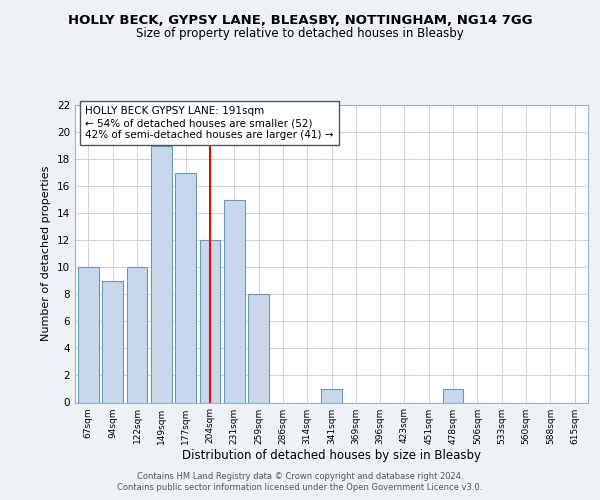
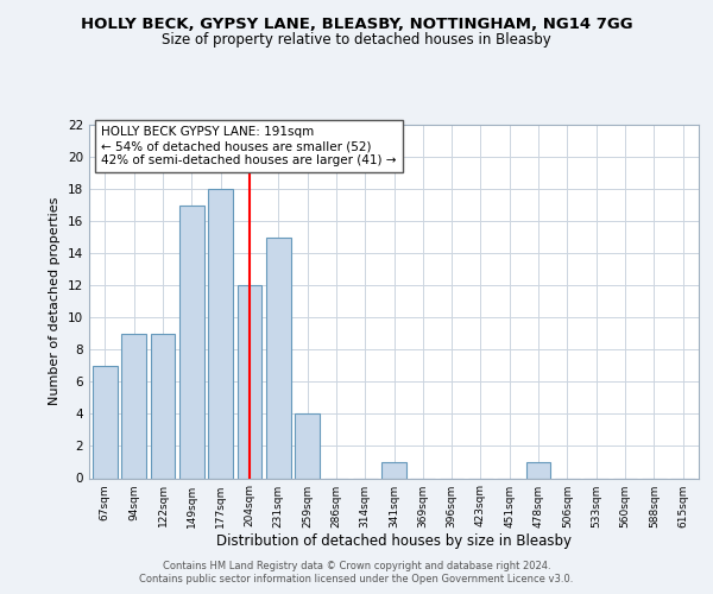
67sqm: 10 -> 7
122sqm: 10 -> 9
149sqm: 19 -> 17
177sqm: 17 -> 18
259sqm: 8 -> 4
